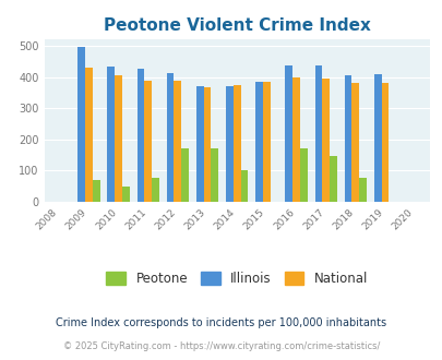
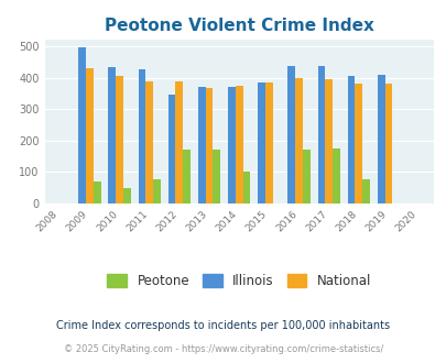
Illinois/2012: 414 -> 345
Peotone/2017: 147 -> 175
